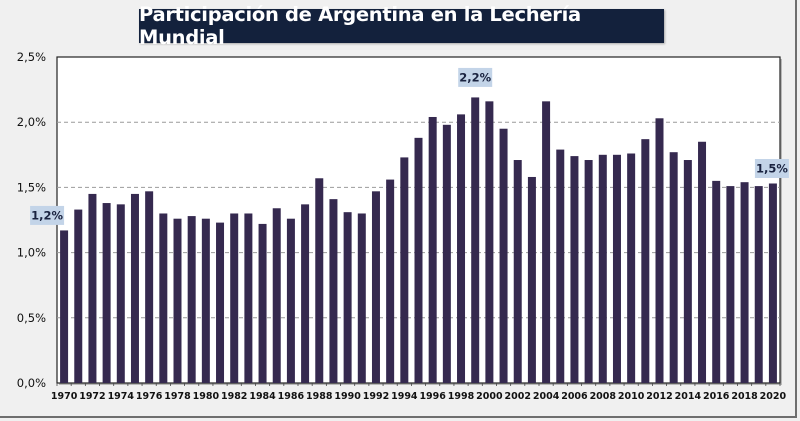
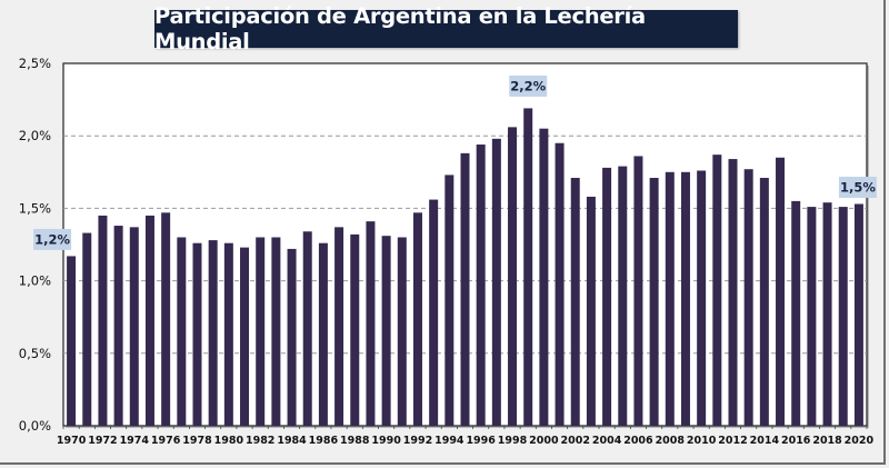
1988: 1,57% -> 1,32%
1996: 2,04% -> 1,94%
2000: 2,16% -> 2,05%
2004: 2,16% -> 1,78%
2006: 1,74% -> 1,86%
2012: 2,03% -> 1,84%
